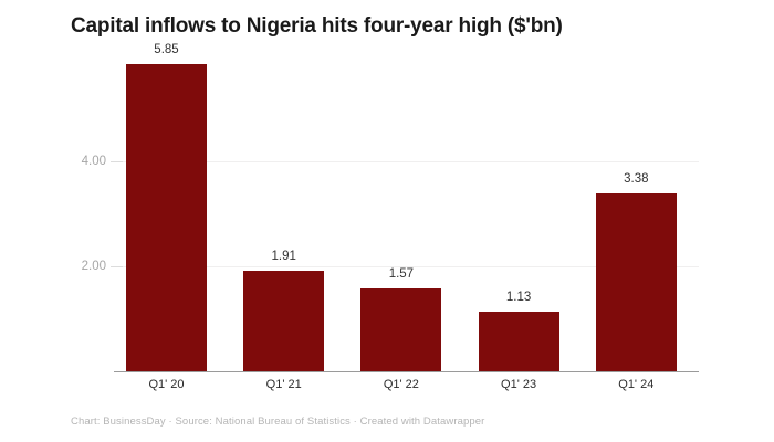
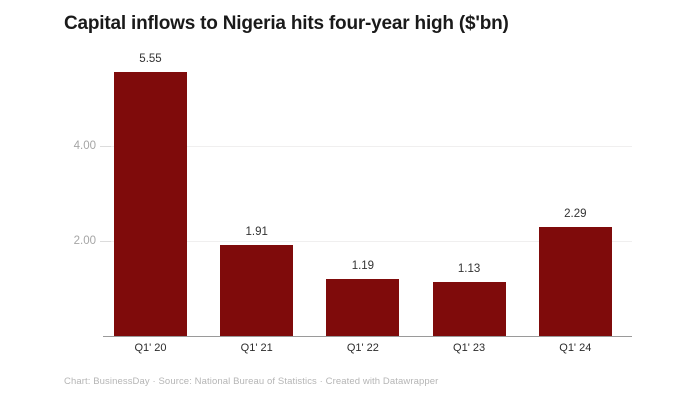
Q1' 20: 5.85 -> 5.55
Q1' 22: 1.57 -> 1.19
Q1' 24: 3.38 -> 2.29
